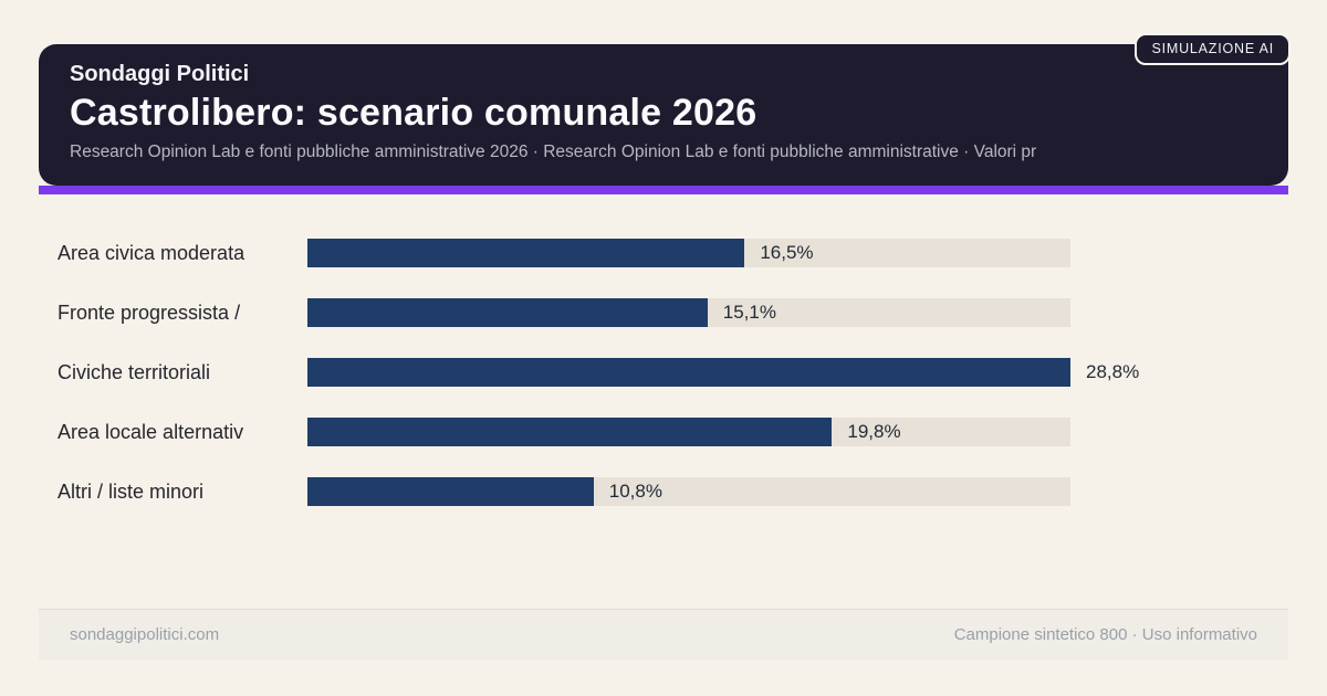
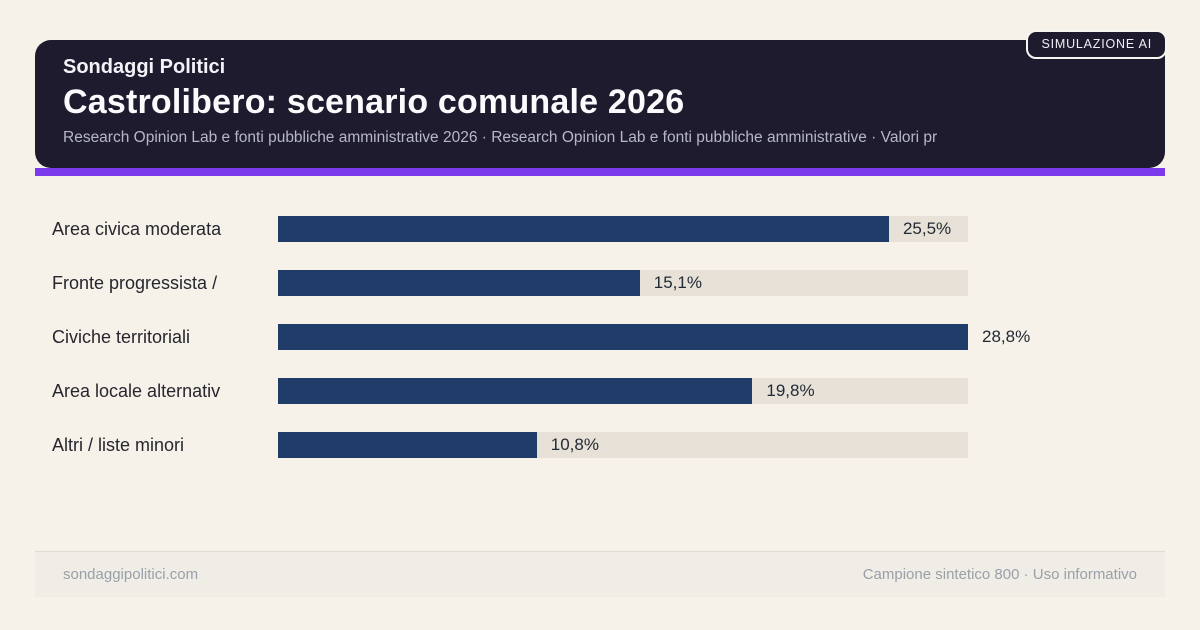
Area civica moderata: 16,5% -> 25,5%
